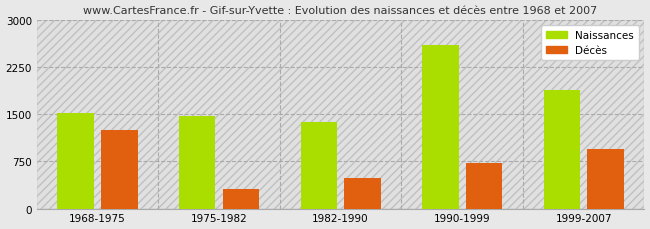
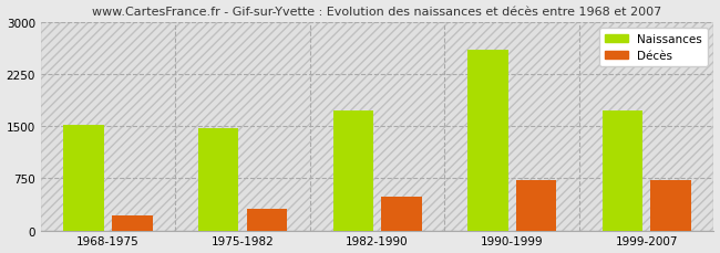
Décès/1968-1975: 1240 -> 220
Naissances/1982-1990: 1380 -> 1720
Naissances/1999-2007: 1880 -> 1720
Décès/1999-2007: 940 -> 730
